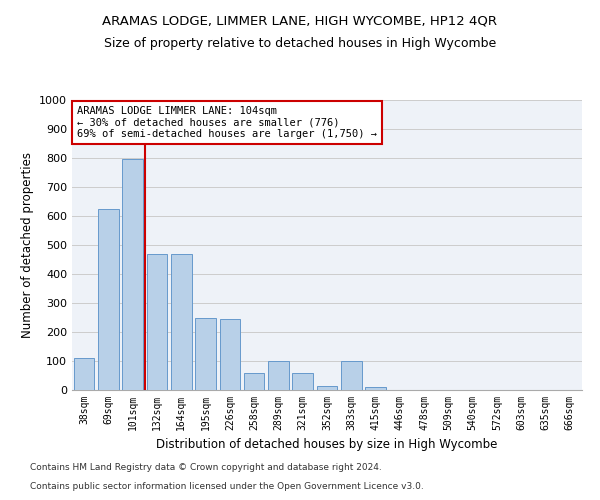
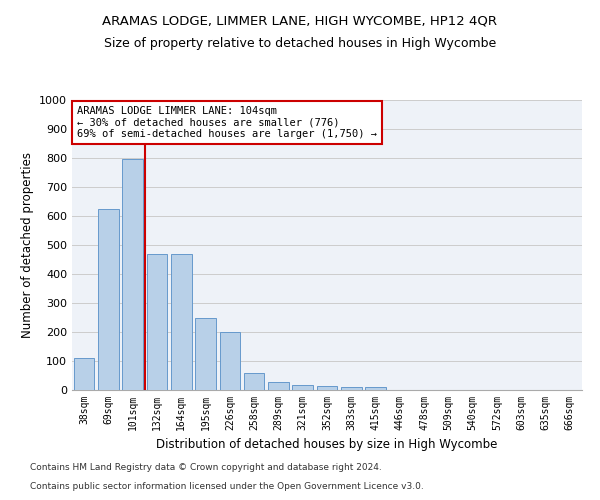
226sqm: 245 -> 200
289sqm: 100 -> 28
321sqm: 60 -> 18
383sqm: 100 -> 10
